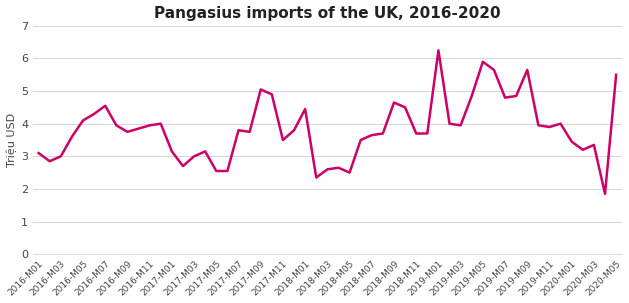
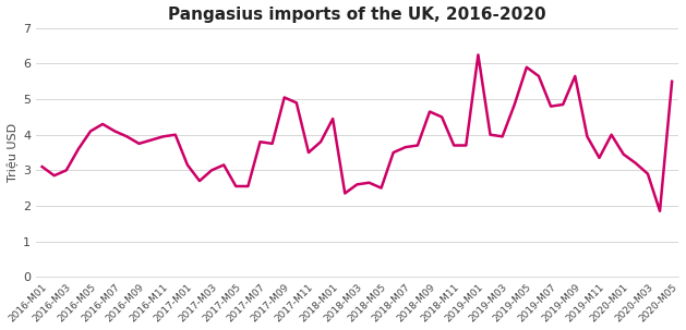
2016-M07: 4.55 -> 4.10
2019-M11: 3.90 -> 3.35
2020-M03: 3.35 -> 2.90
